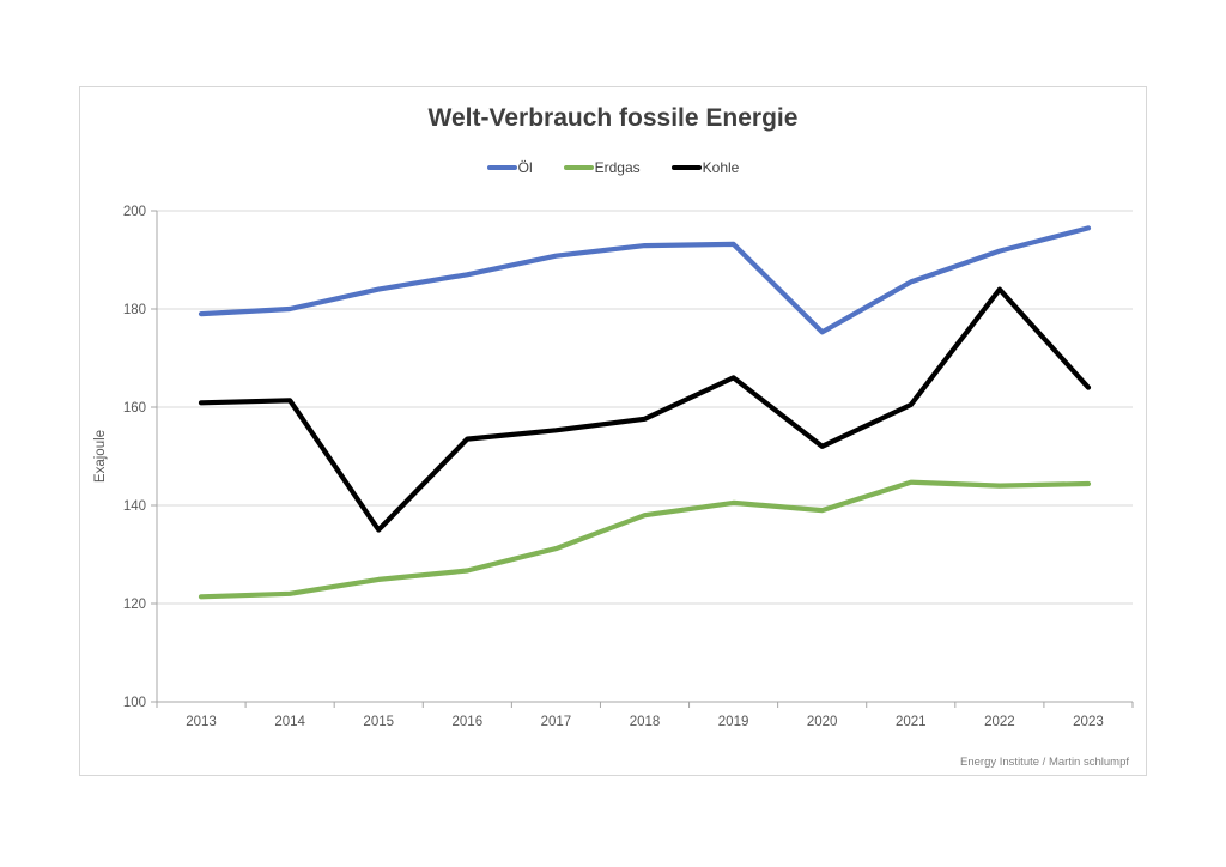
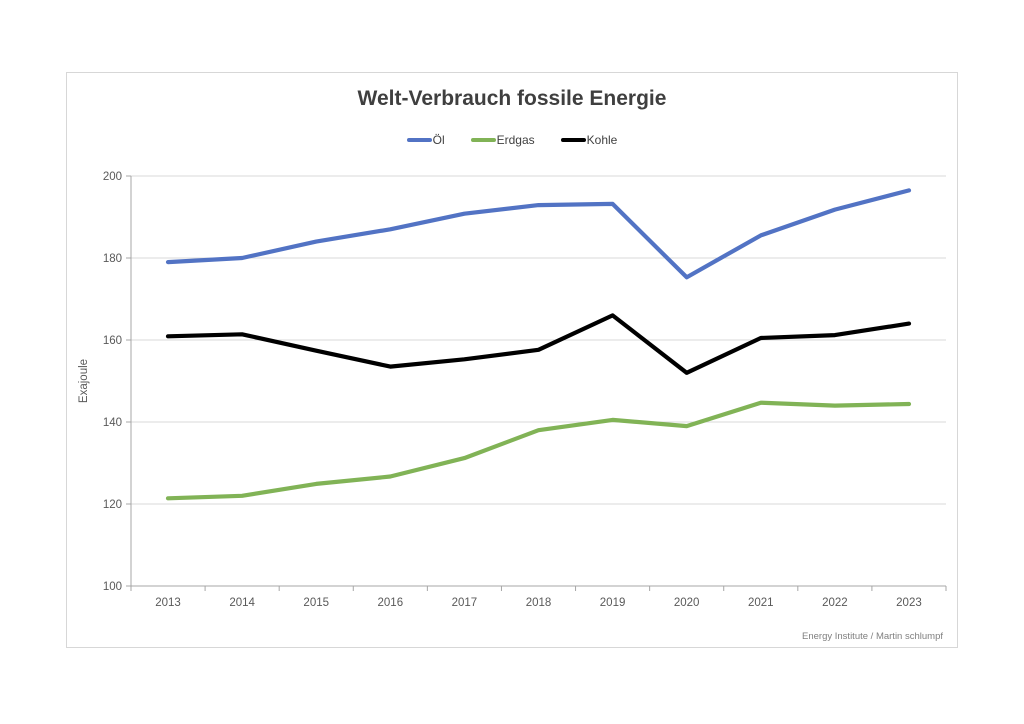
Kohle/2015: 135 -> 157
Kohle/2022: 184 -> 161
